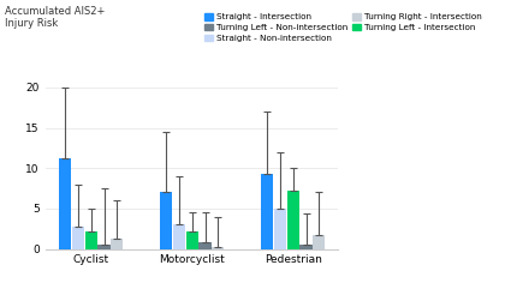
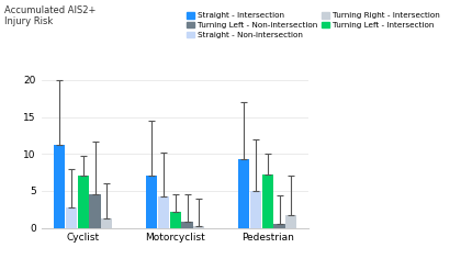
Turning Left - Intersection/Cyclist: 2.2 -> 7.0
Turning Left - Non-intersection/Cyclist: 0.5 -> 4.6
Straight - Non-intersection/Motorcyclist: 3.0 -> 4.2
